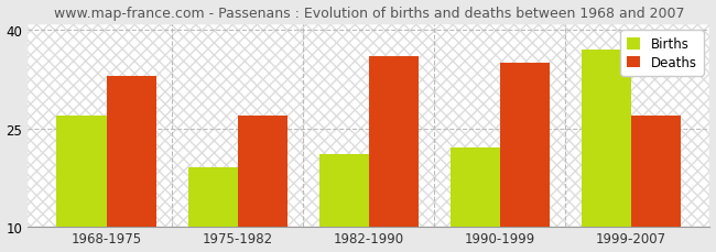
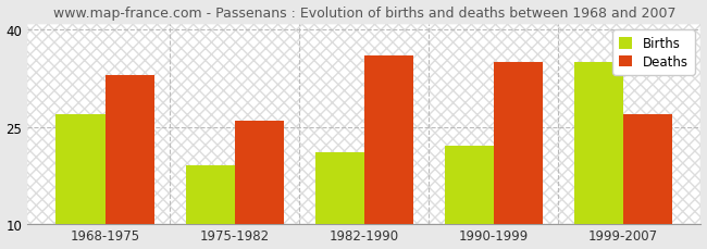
Deaths/1975-1982: 27 -> 26
Births/1999-2007: 37 -> 35
